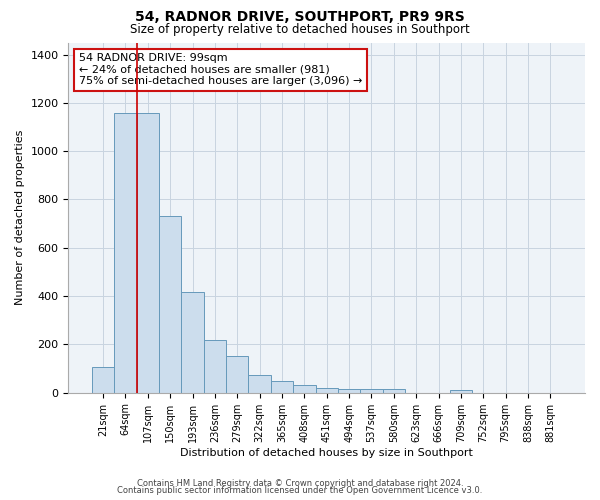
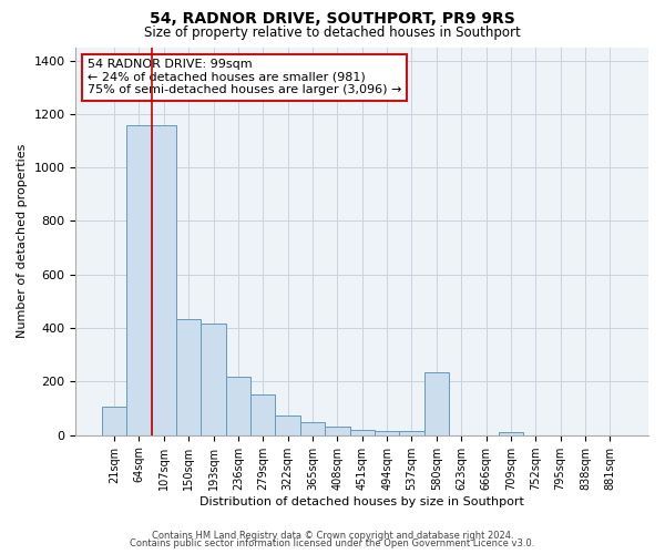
150sqm: 730 -> 435
580sqm: 15 -> 235
